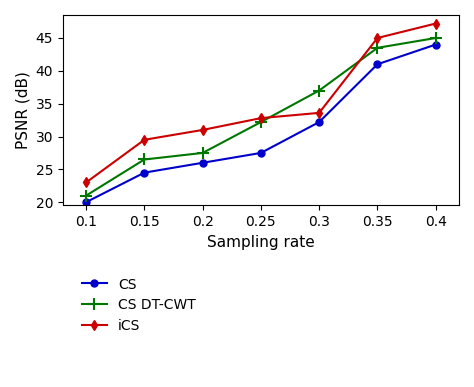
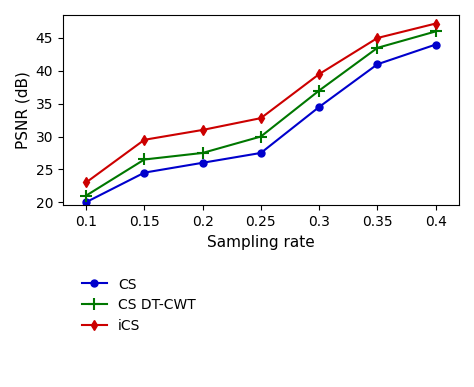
CS DT-CWT/0.25: 32.2 -> 30.0
CS/0.3: 32.2 -> 34.5
iCS/0.3: 33.6 -> 39.5
CS DT-CWT/0.4: 45.0 -> 46.0
